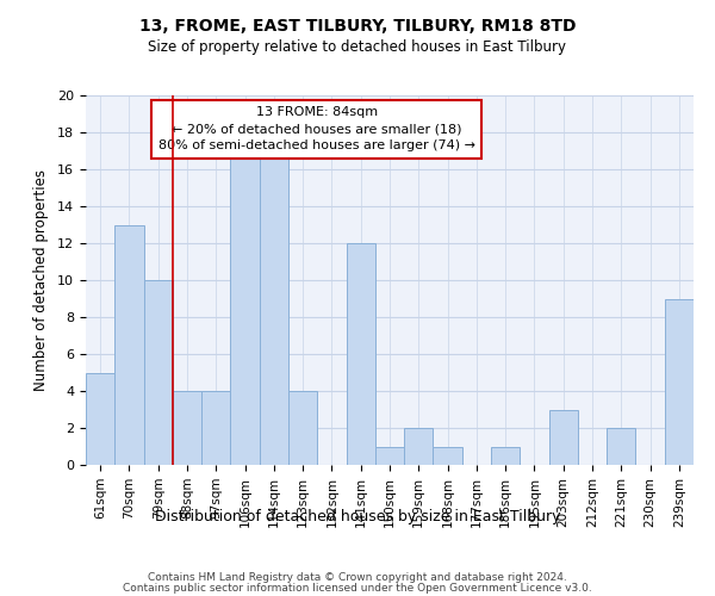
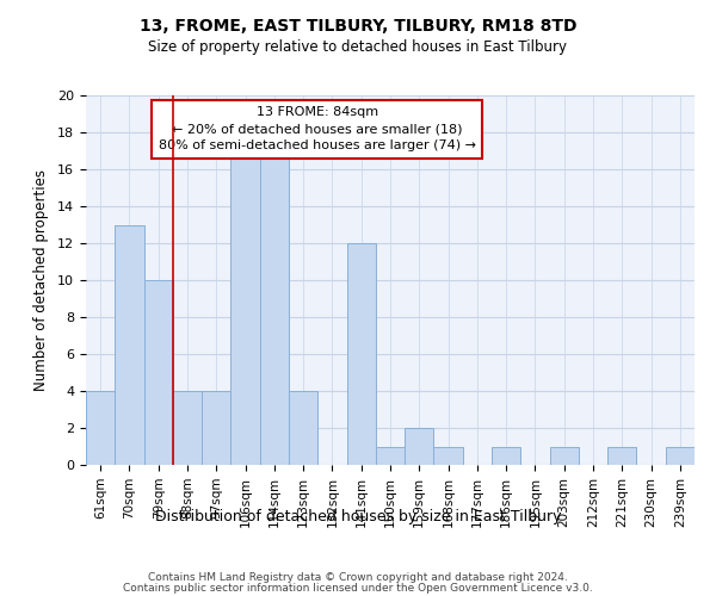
61sqm: 5 -> 4
203sqm: 3 -> 1
221sqm: 2 -> 1
239sqm: 9 -> 1
